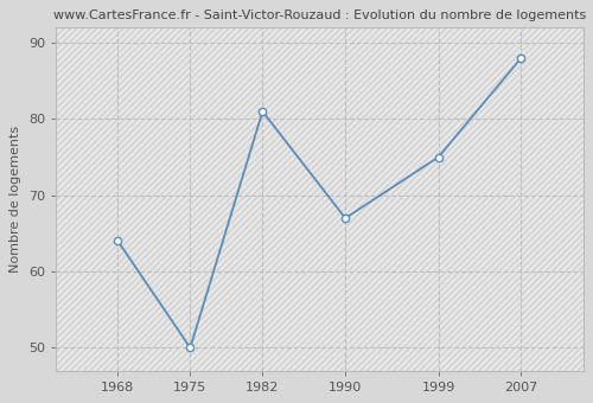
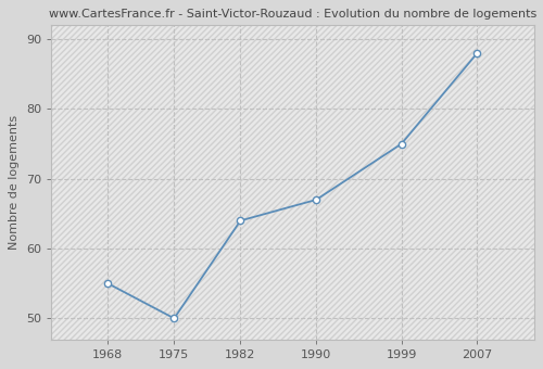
1968: 64 -> 55
1982: 81 -> 64
